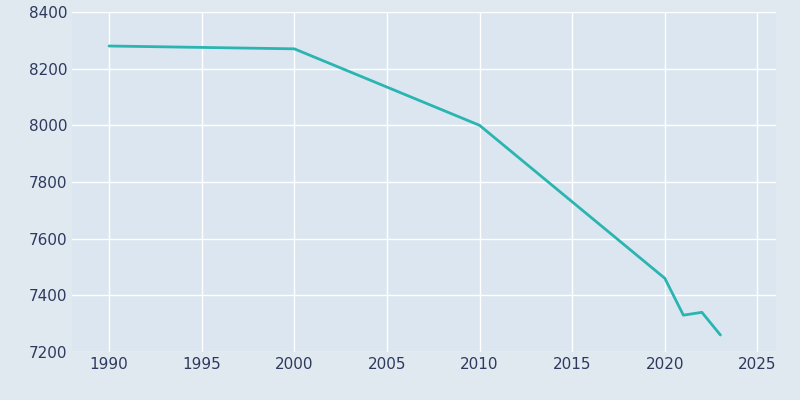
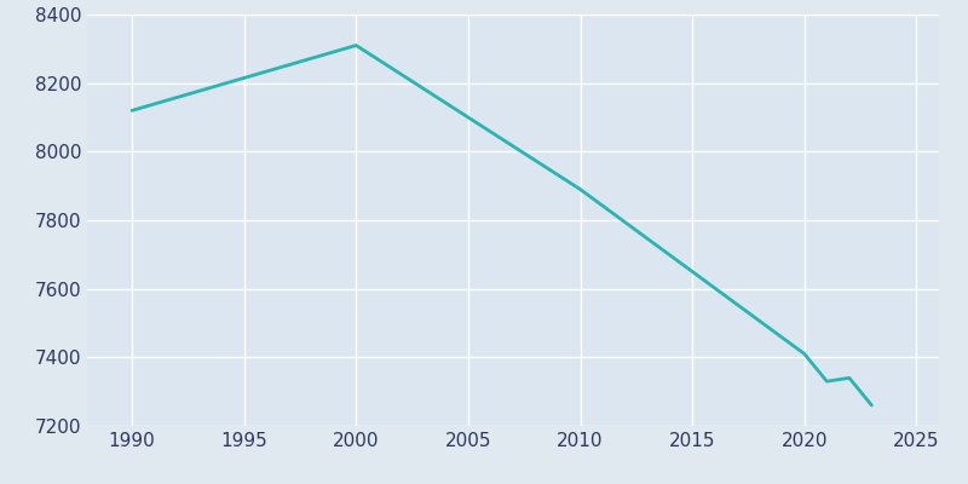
1990: 8280 -> 8120
2000: 8270 -> 8310
2010: 8000 -> 7890
2020: 7460 -> 7410
